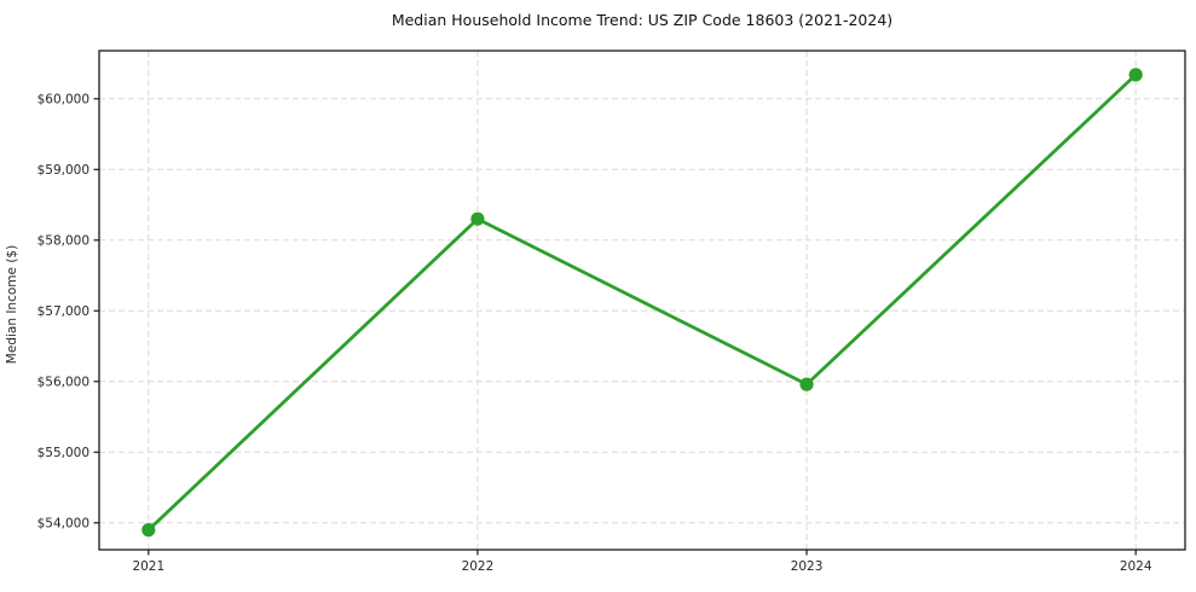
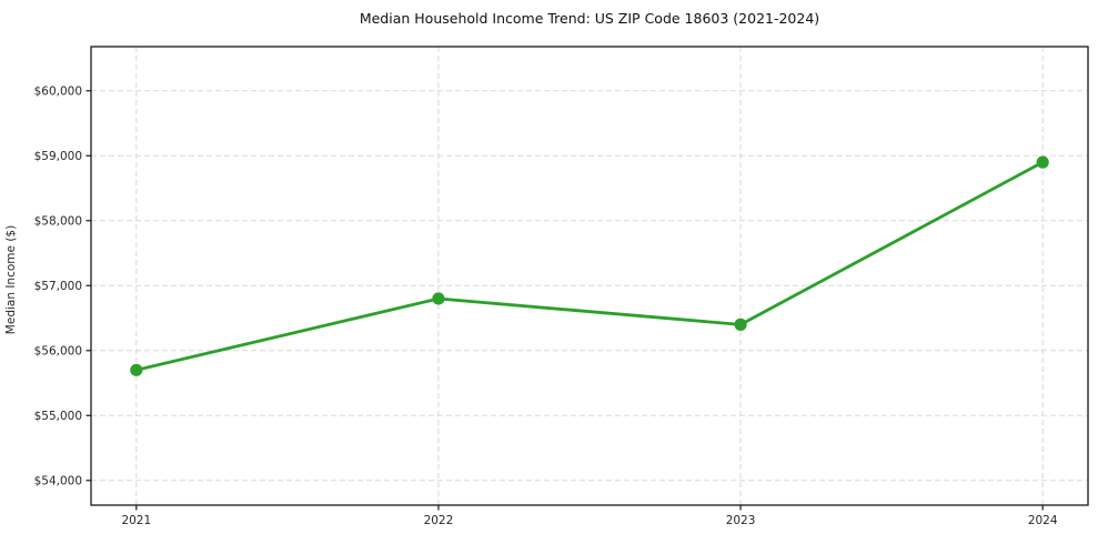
2021: $53900 -> $55700
2022: $58300 -> $56800
2023: $56000 -> $56400
2024: $60300 -> $58900
